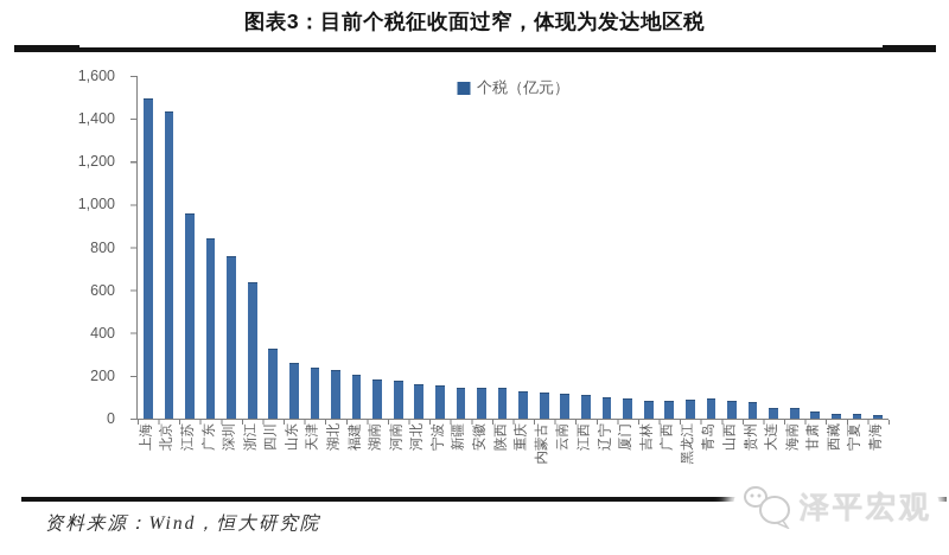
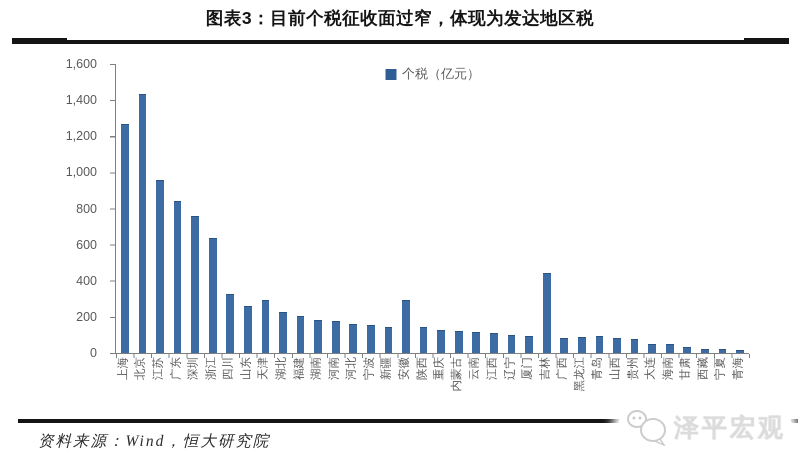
上海: 1490 -> 1260
天津: 230 -> 290
安徽: 140 -> 290
吉林: 80 -> 440
